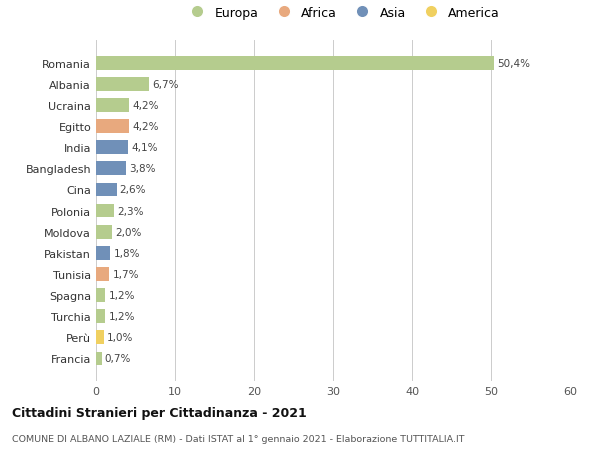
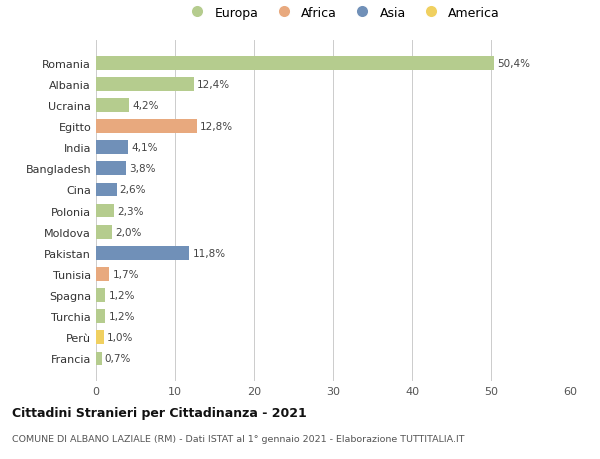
Albania: 6,7% -> 12,4%
Egitto: 4,2% -> 12,8%
Pakistan: 1,8% -> 11,8%
